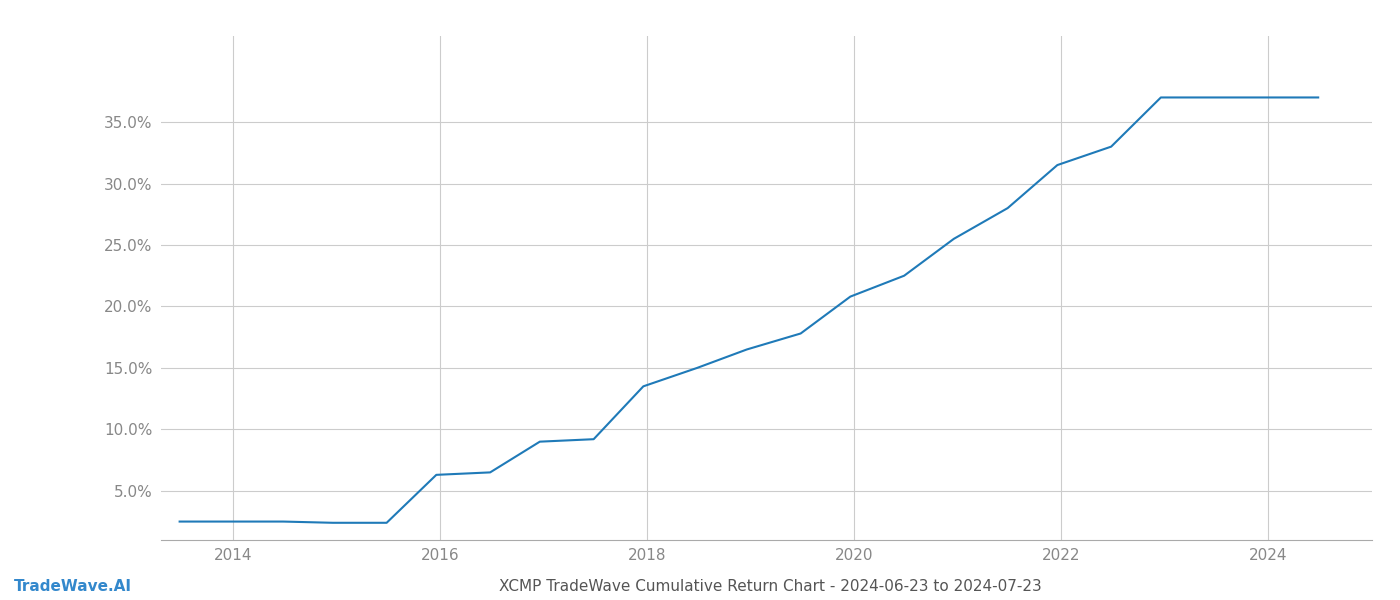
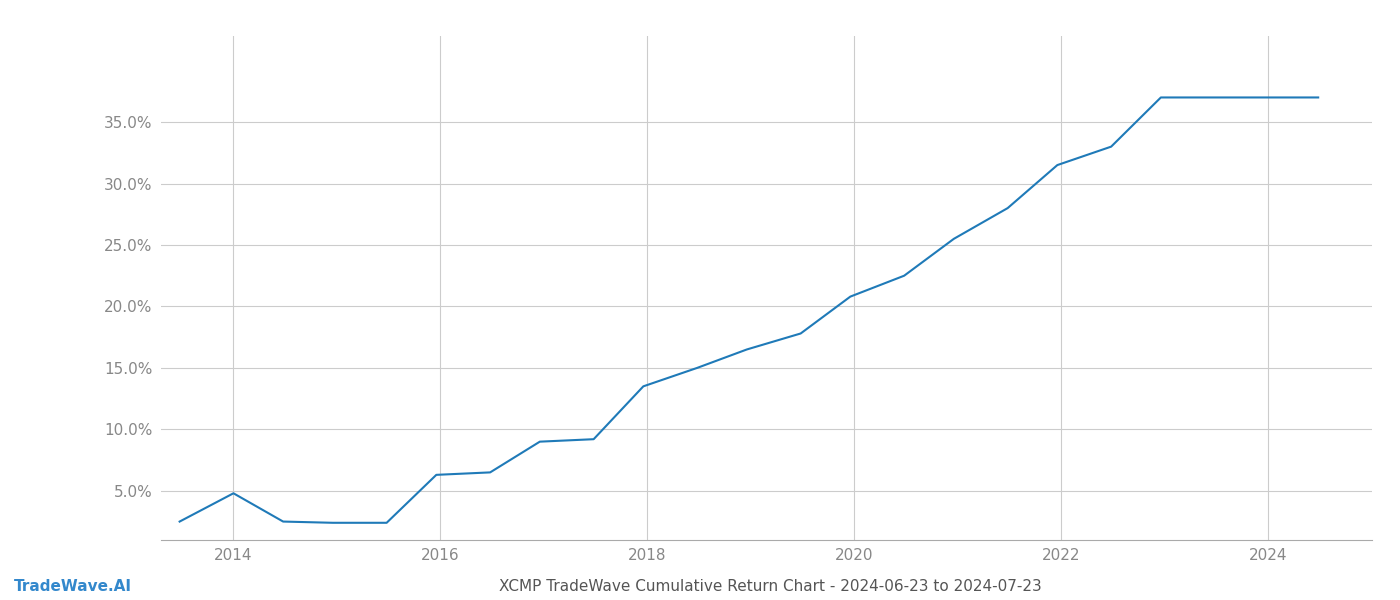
2014: 2.5% -> 4.8%
